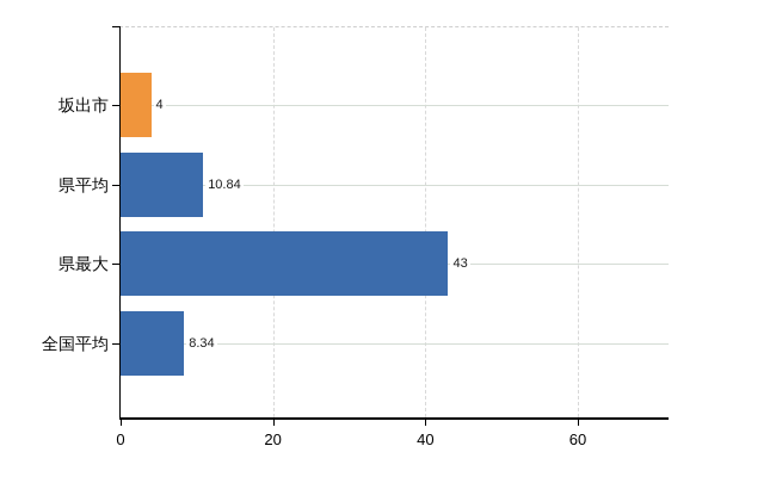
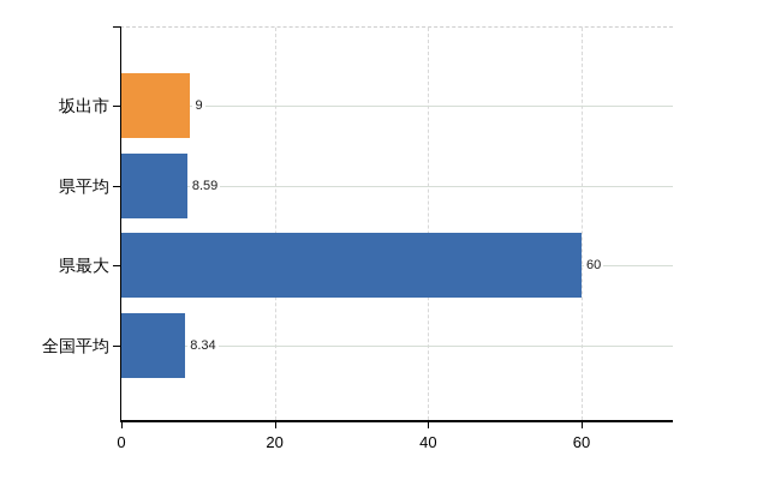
坂出市: 4 -> 9
県平均: 10.84 -> 8.59
県最大: 43 -> 60
